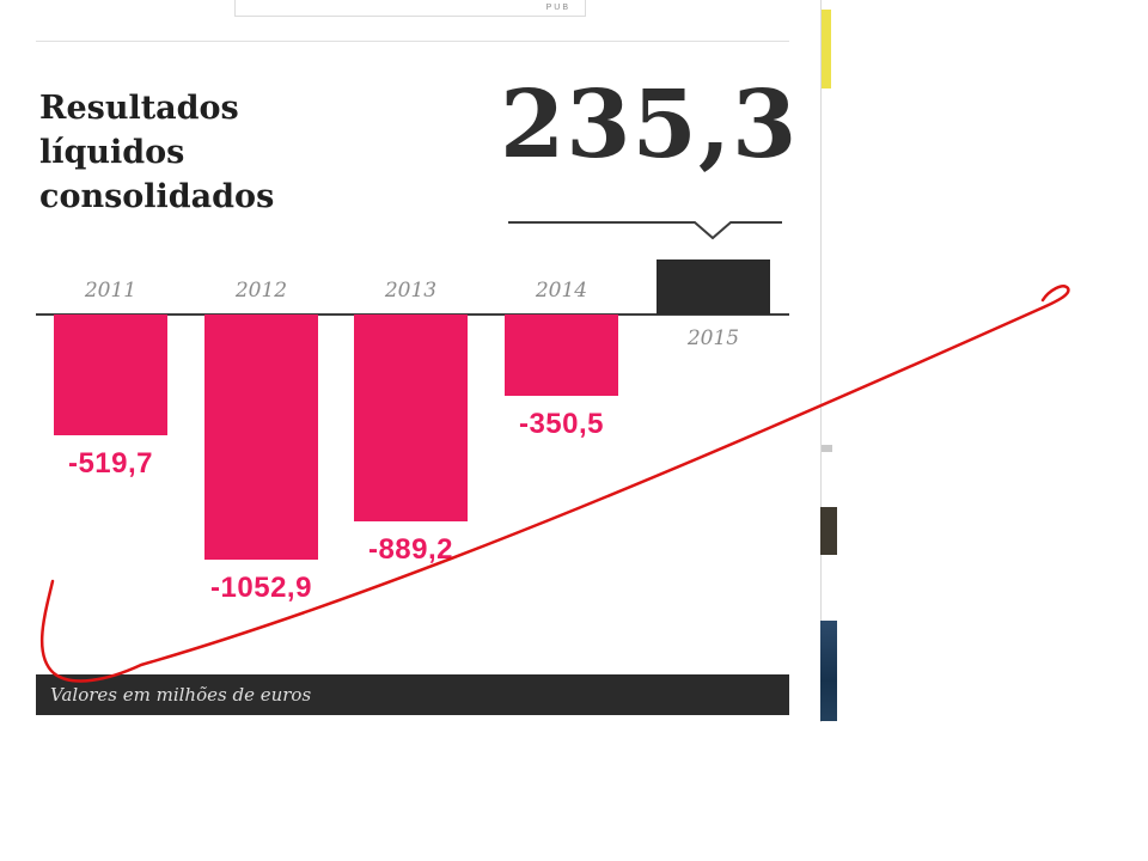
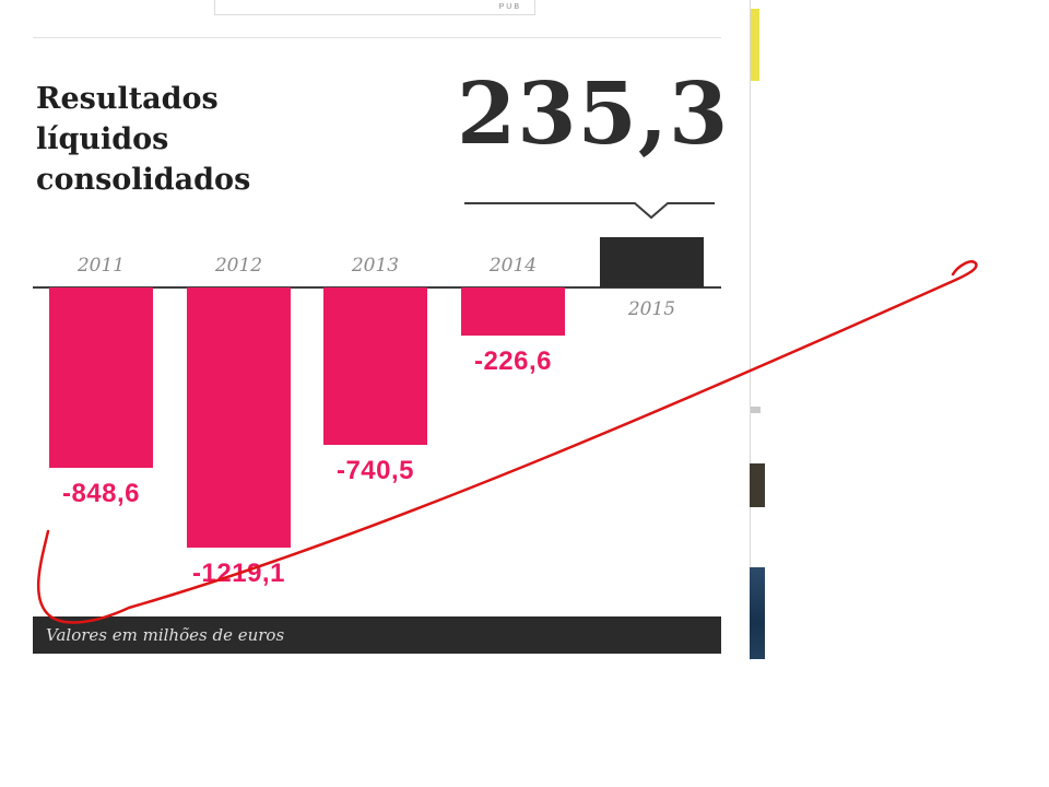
2011: -519,7 -> -848,6
2012: -1052,9 -> -1219,1
2013: -889,2 -> -740,5
2014: -350,5 -> -226,6
